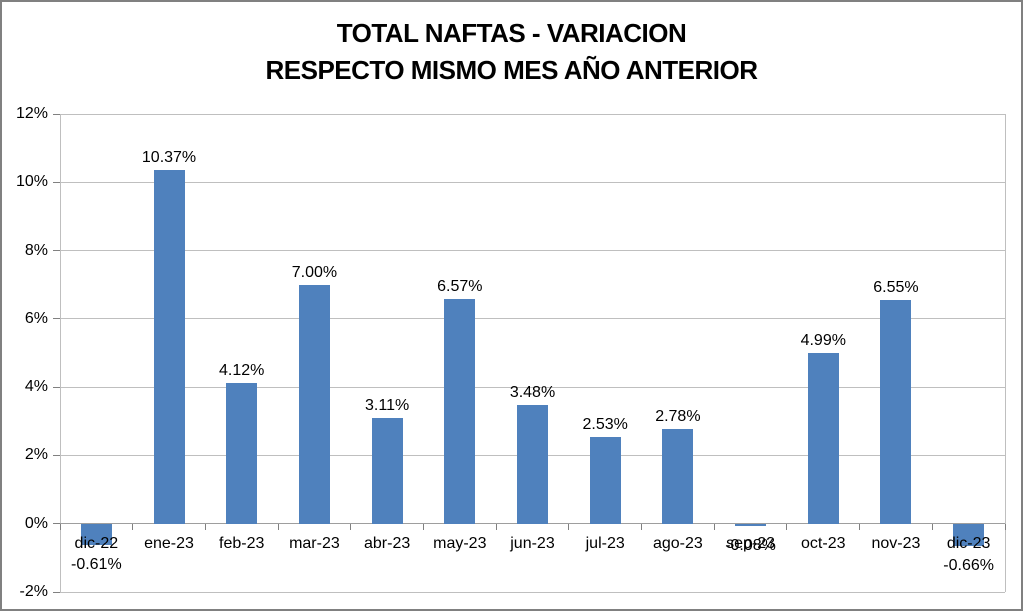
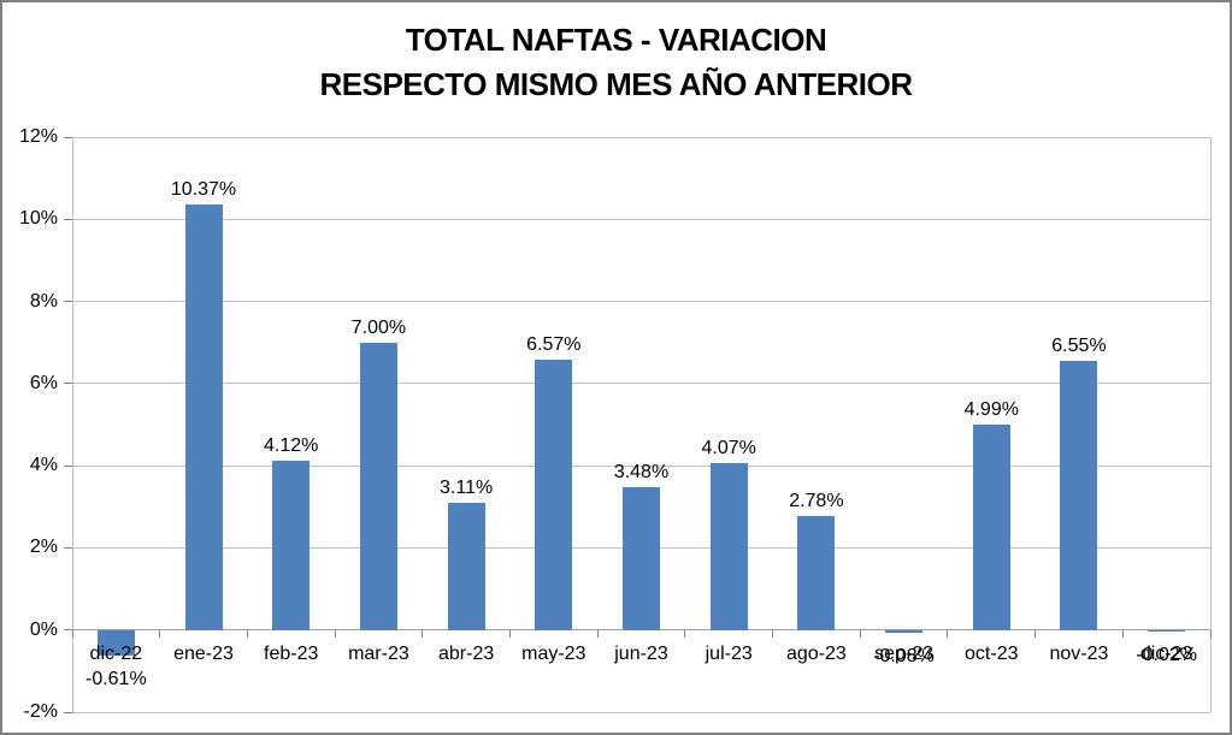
jul-23: 2.53% -> 4.07%
dic-23: -0.66% -> -0.02%
